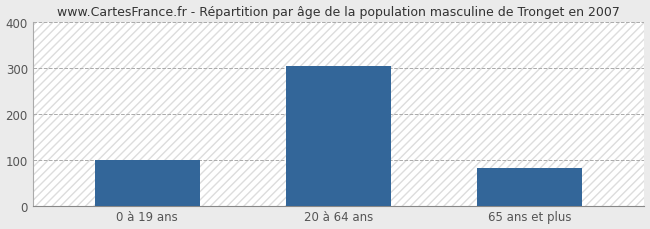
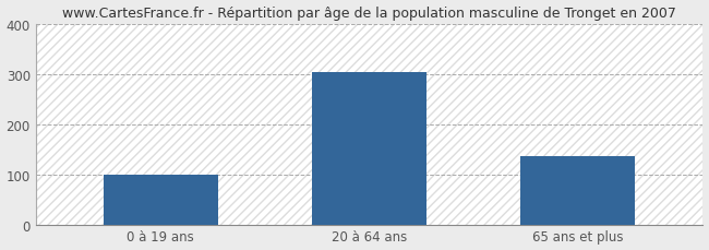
65 ans et plus: 82 -> 135
